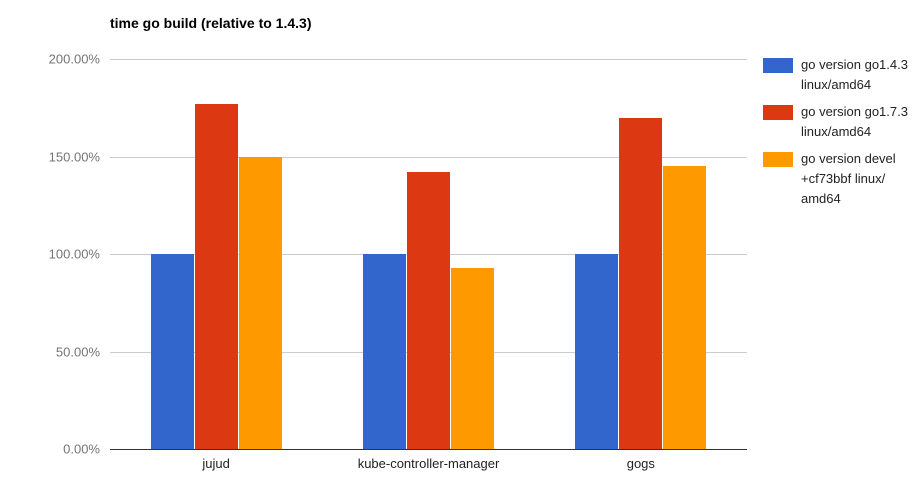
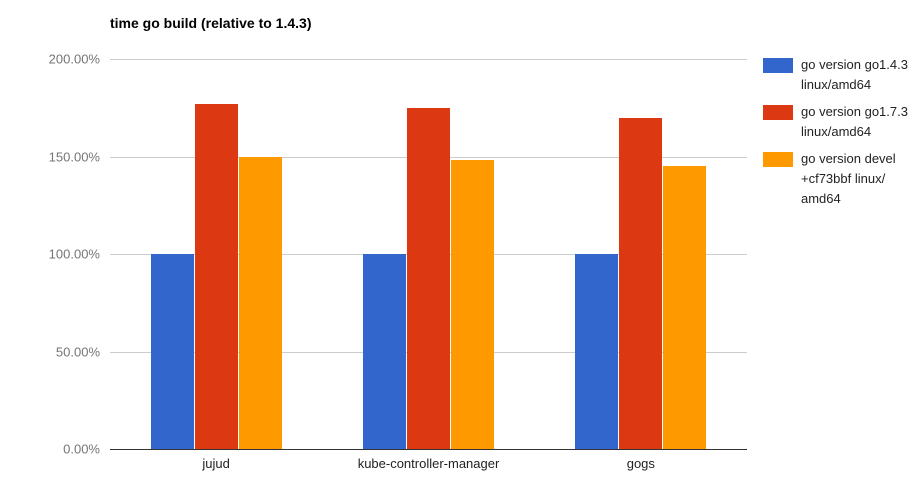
go version go1.7.3 linux/amd64/kube-controller-manager: 142% -> 175%
go version devel +cf73bbf linux/amd64/kube-controller-manager: 93% -> 148%
